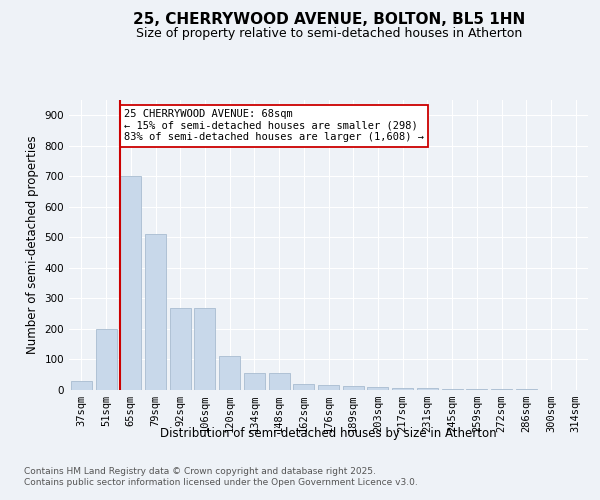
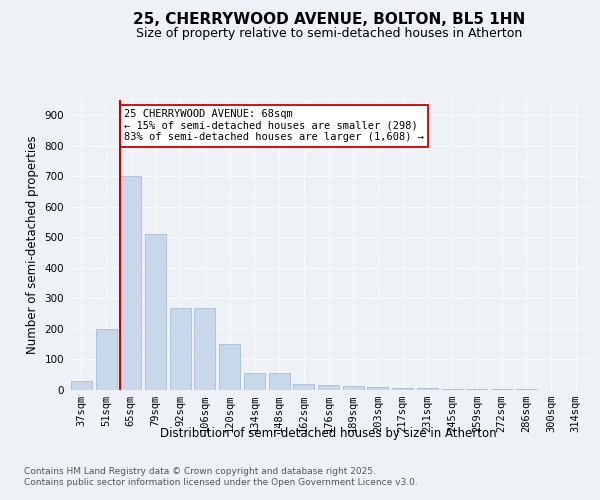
120sqm: 110 -> 150
